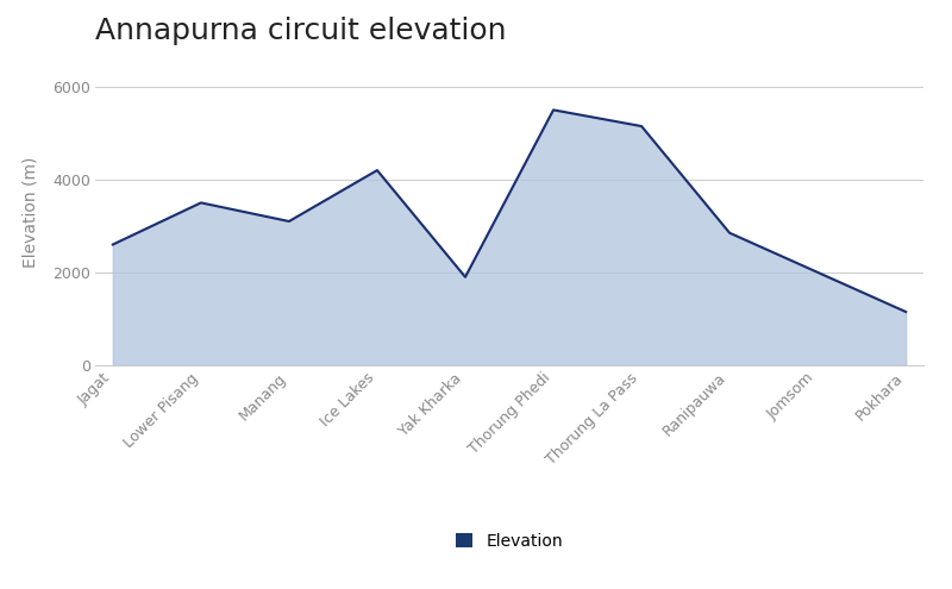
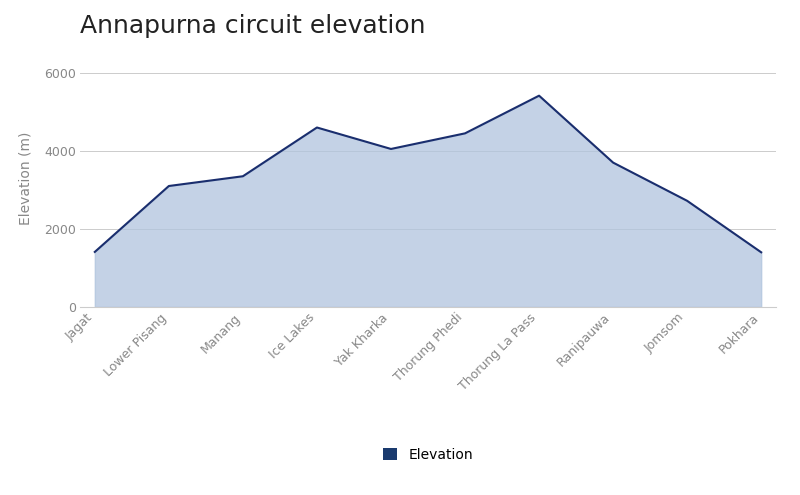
Jagat: 2600 -> 1410
Lower Pisang: 3500 -> 3100
Manang: 3100 -> 3350
Ice Lakes: 4200 -> 4600
Yak Kharka: 1900 -> 4050
Thorung Phedi: 5500 -> 4450
Thorung La Pass: 5150 -> 5420
Ranipauwa: 2850 -> 3700
Jomsom: 2000 -> 2720
Pokhara: 1150 -> 1400
